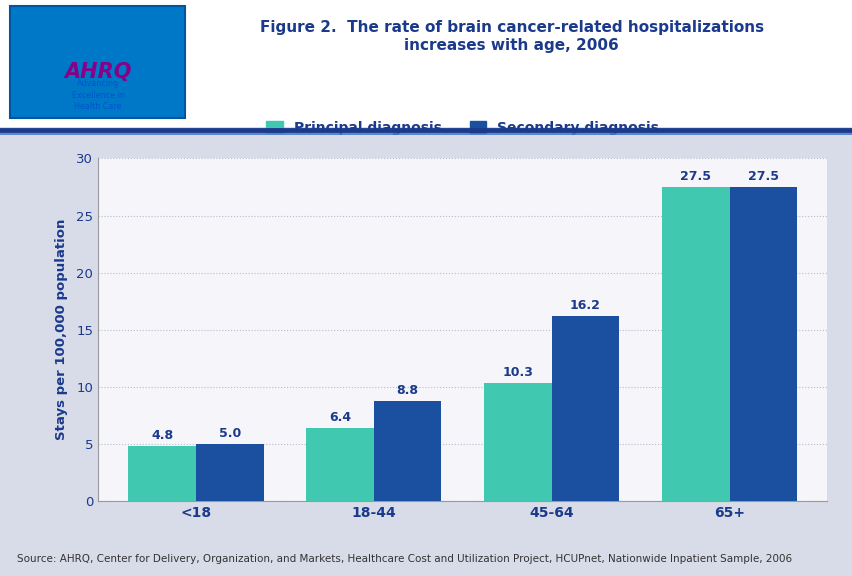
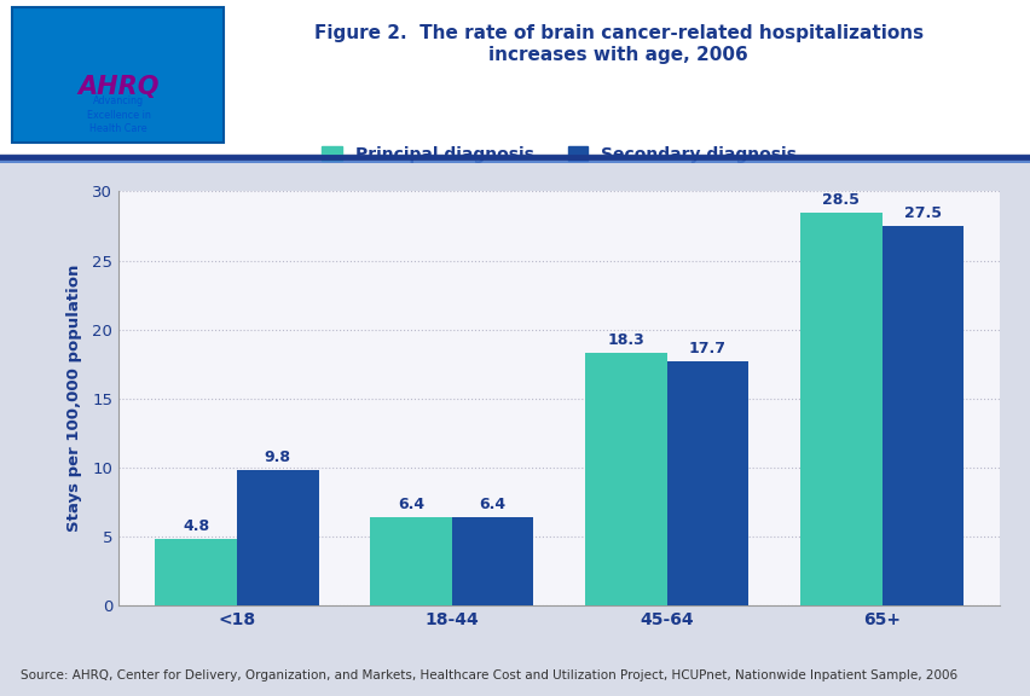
Secondary diagnosis/<18: 5.0 -> 9.8
Secondary diagnosis/18-44: 8.8 -> 6.4
Principal diagnosis/45-64: 10.3 -> 18.3
Secondary diagnosis/45-64: 16.2 -> 17.7
Principal diagnosis/65+: 27.5 -> 28.5
